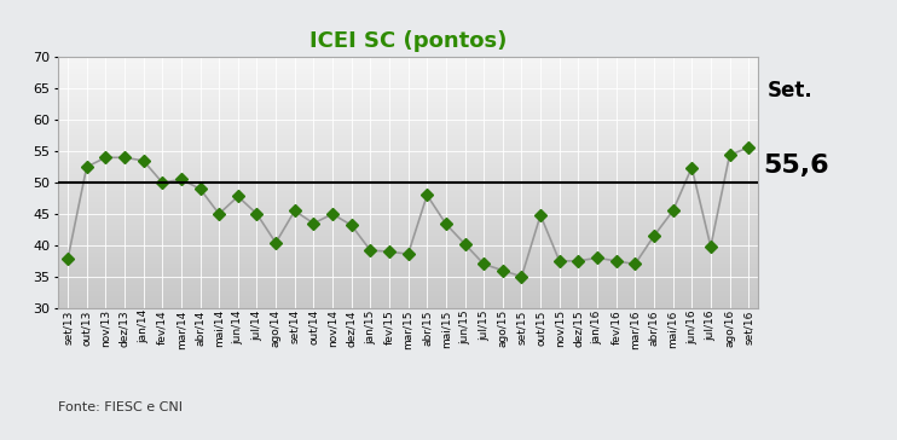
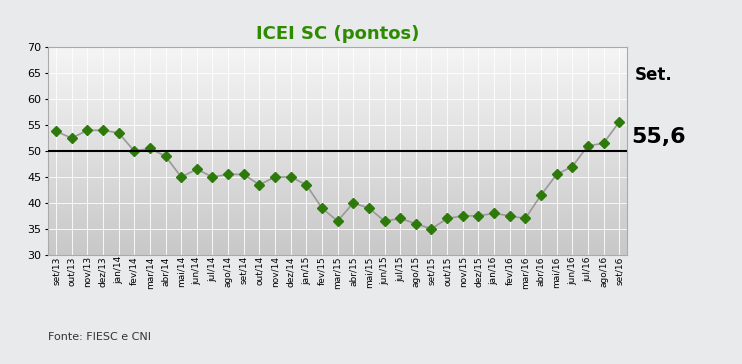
set/13: 37.8 -> 53.8
jun/14: 47.8 -> 46.5
ago/14: 40.4 -> 45.5
dez/14: 43.2 -> 45.0
jan/15: 39.2 -> 43.5
mar/15: 38.6 -> 36.5
abr/15: 48.0 -> 40.0
mai/15: 43.4 -> 39.0
jun/15: 40.2 -> 36.5
out/15: 44.8 -> 37.0
jun/16: 52.4 -> 47.0
jul/16: 39.8 -> 51.0
ago/16: 54.4 -> 51.5
